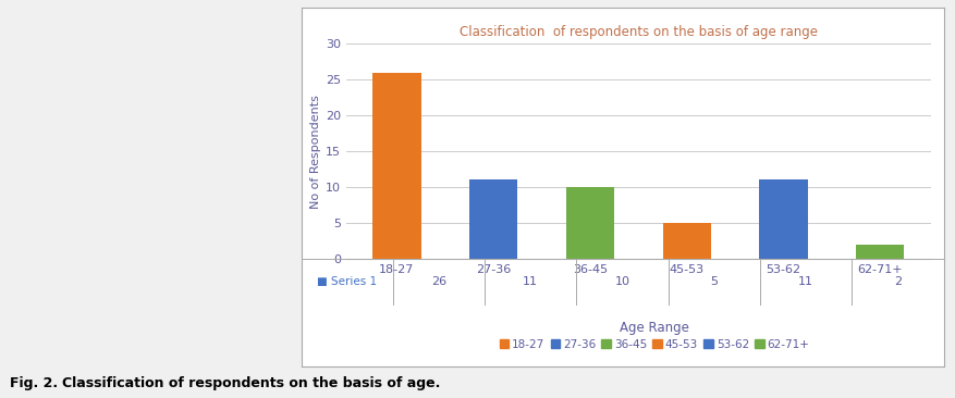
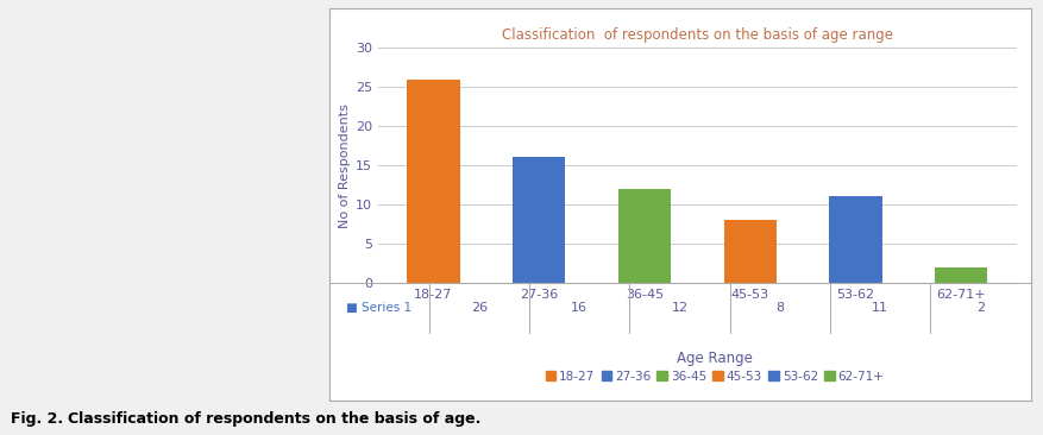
27-36: 11 -> 16
36-45: 10 -> 12
45-53: 5 -> 8
